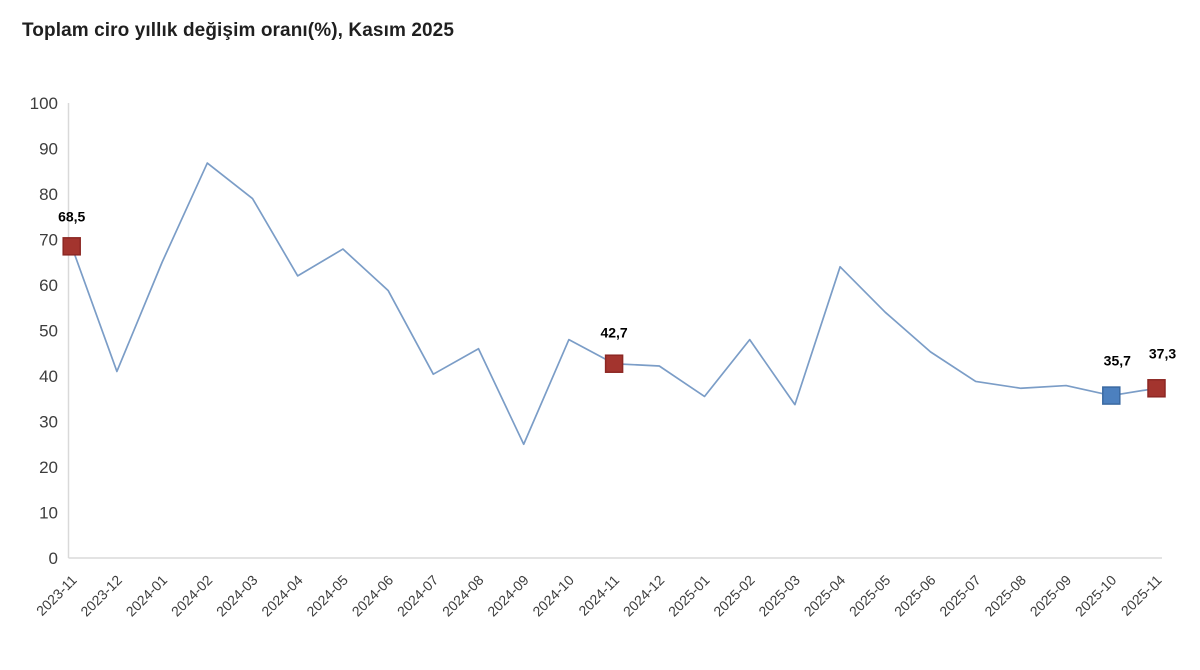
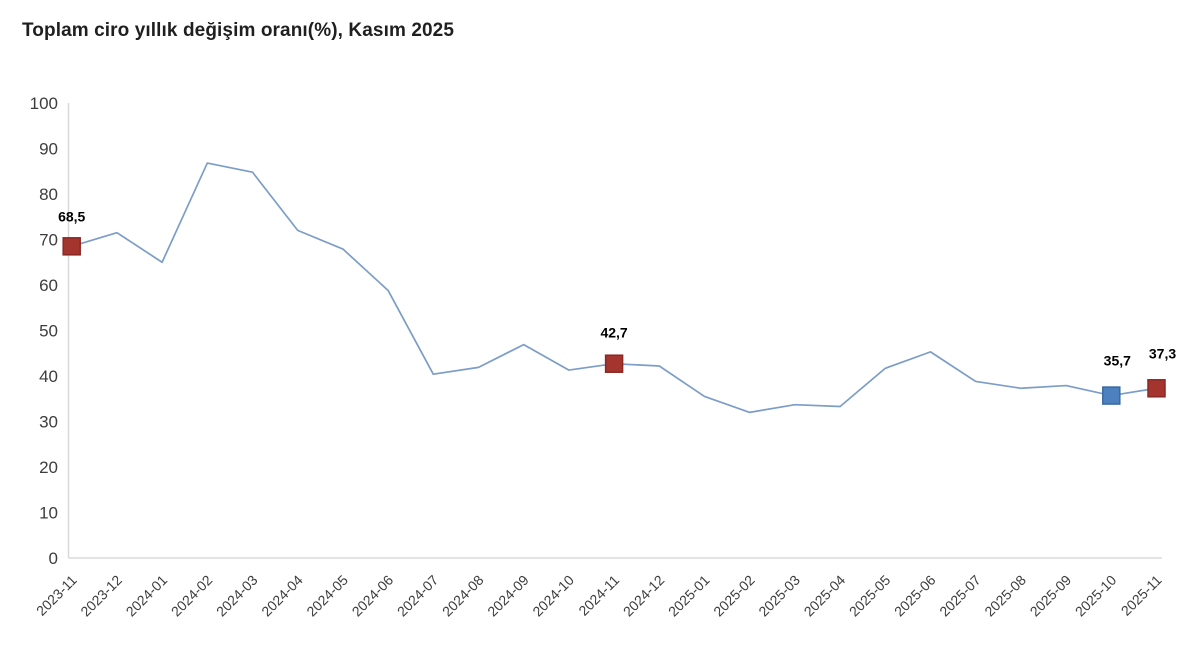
2023-12: 41 -> 72
2024-03: 79 -> 85
2024-04: 62 -> 72
2024-08: 46 -> 42
2024-09: 25 -> 47
2024-10: 48 -> 41
2025-02: 48 -> 32
2025-04: 64 -> 33
2025-05: 54 -> 42
